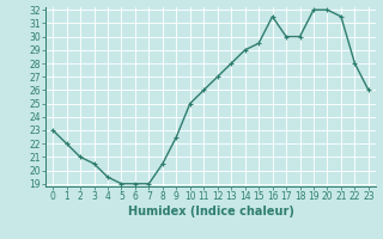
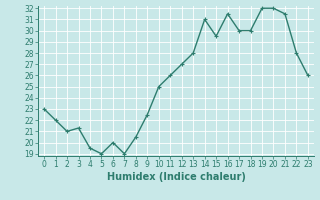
3: 20.5 -> 21.3
6: 19.0 -> 20.0
14: 29.0 -> 31.0
